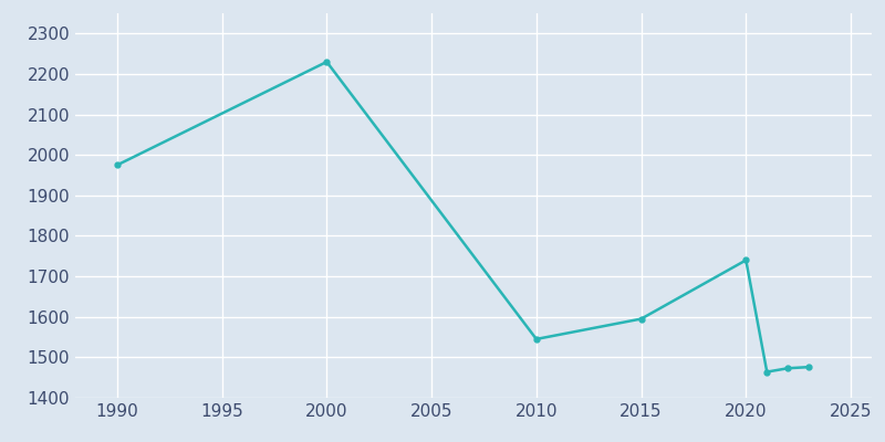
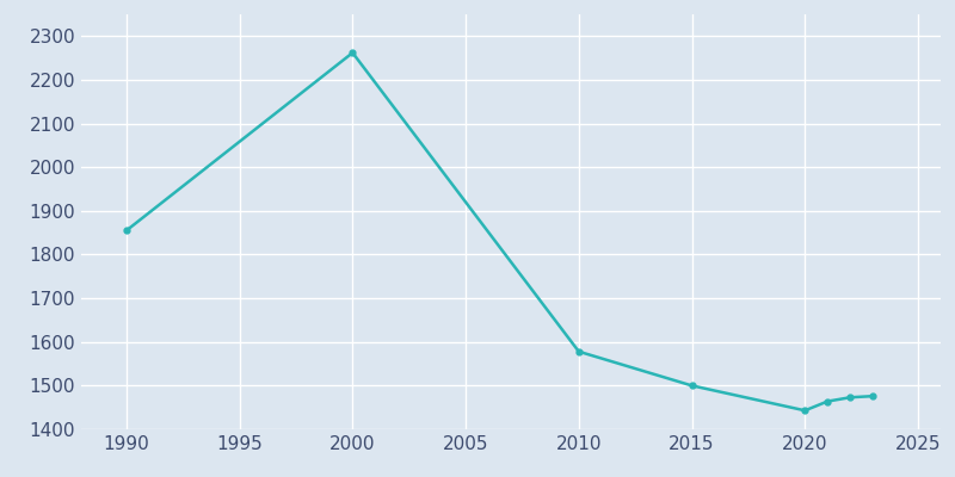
1990: 1975 -> 1855
2000: 2230 -> 2262
2010: 1545 -> 1578
2015: 1595 -> 1500
2020: 1740 -> 1443
